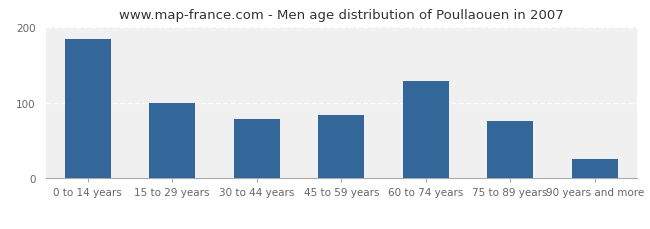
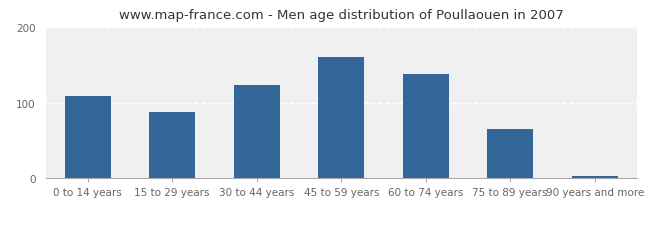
0 to 14 years: 184 -> 108
15 to 29 years: 100 -> 88
30 to 44 years: 78 -> 123
45 to 59 years: 84 -> 160
60 to 74 years: 128 -> 138
75 to 89 years: 76 -> 65
90 years and more: 26 -> 3
